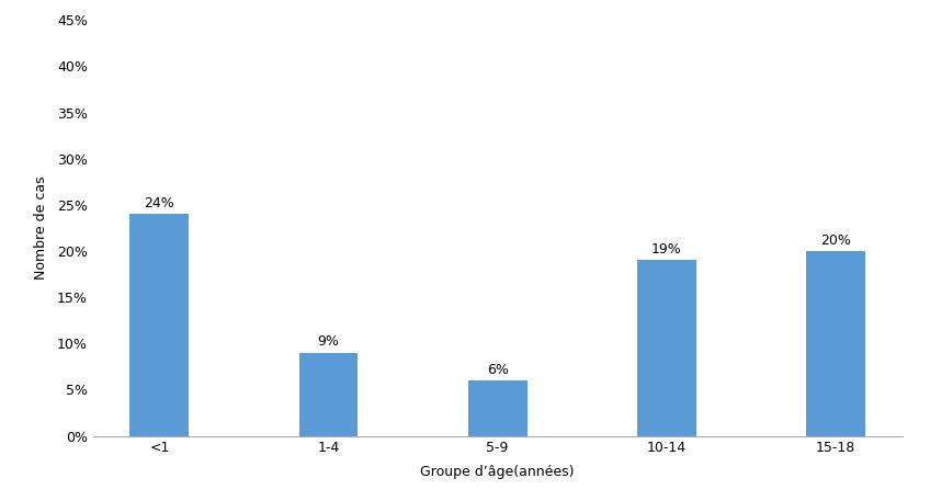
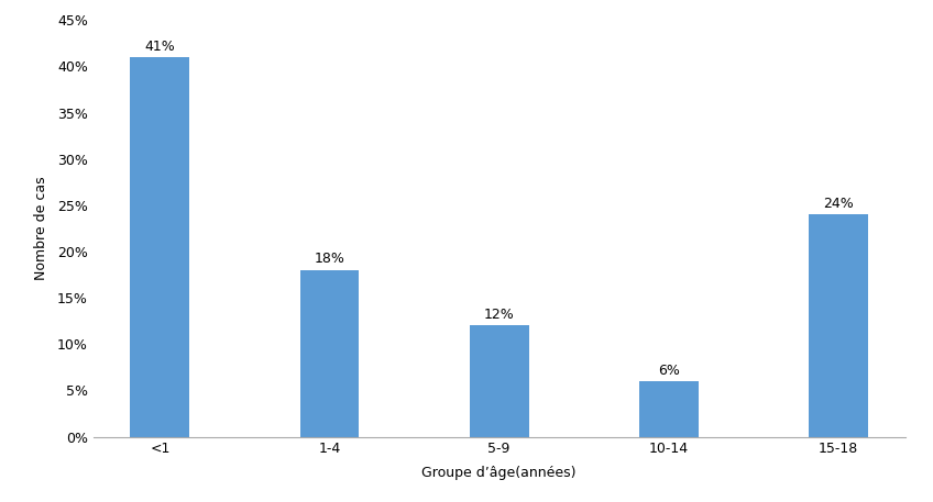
<1: 24% -> 41%
1-4: 9% -> 18%
5-9: 6% -> 12%
10-14: 19% -> 6%
15-18: 20% -> 24%
